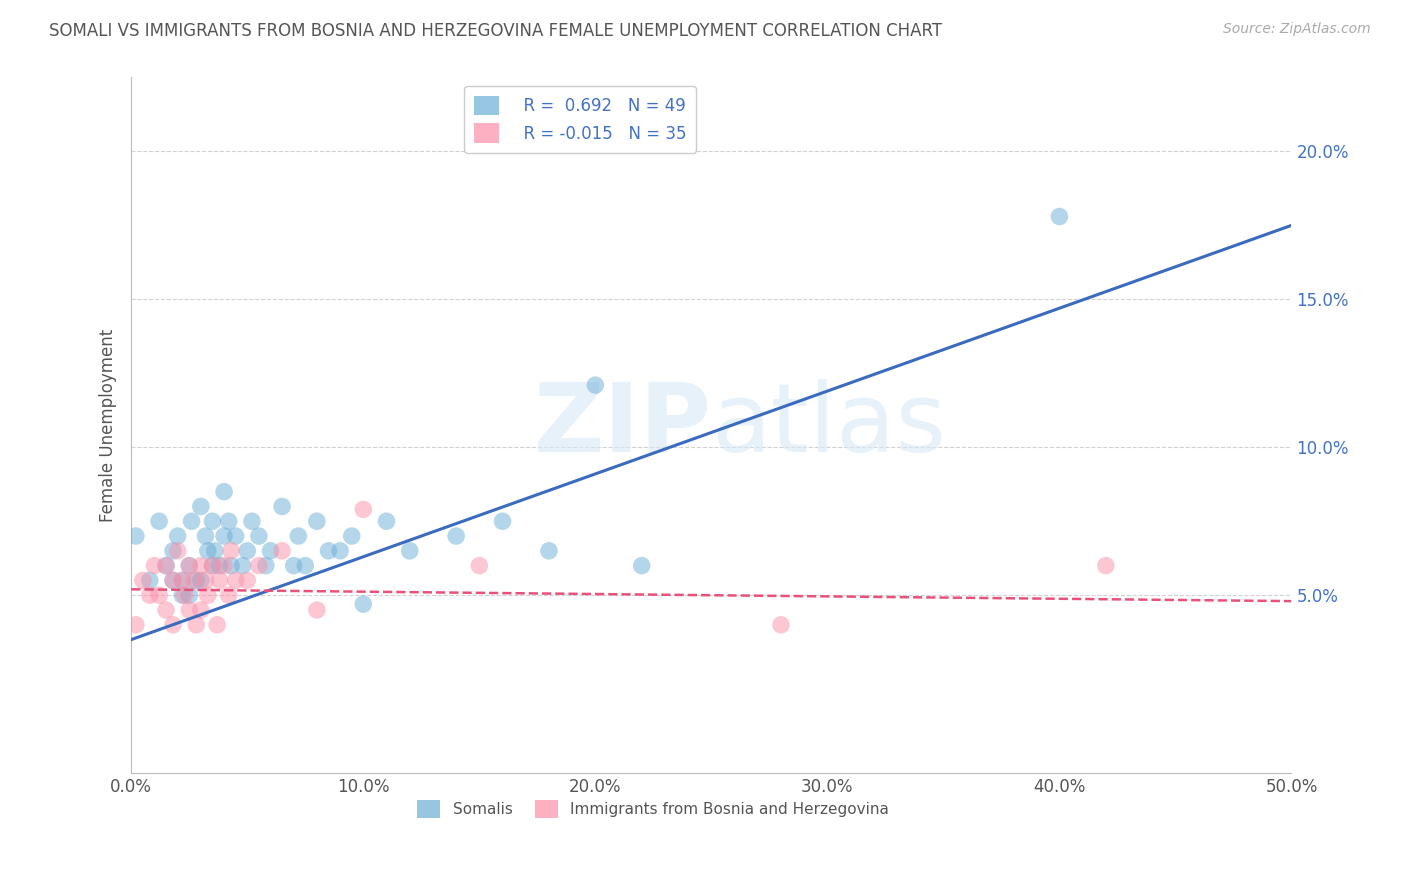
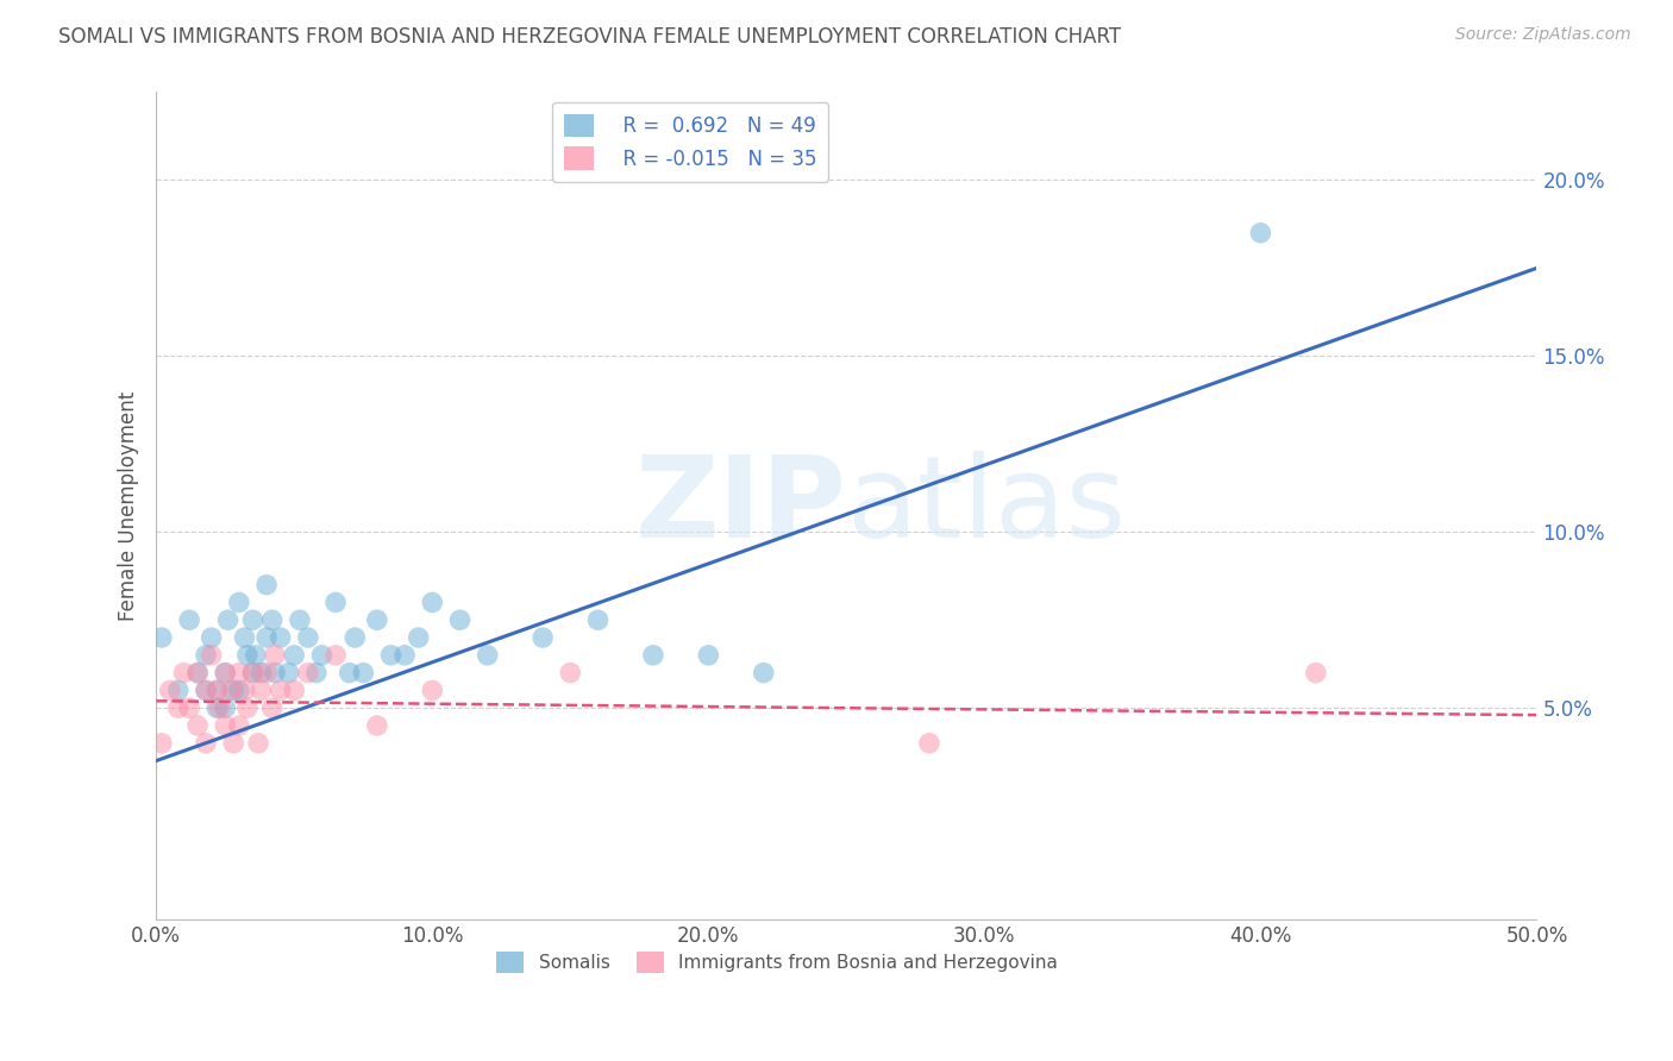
Somalis/10.0%: 4.7% -> 8.0%
Immigrants from Bosnia and Herzegovina/10.0%: 7.9% -> 5.5%
Somalis/20.0%: 12.1% -> 6.5%
Somalis/40.0%: 17.8% -> 18.5%
